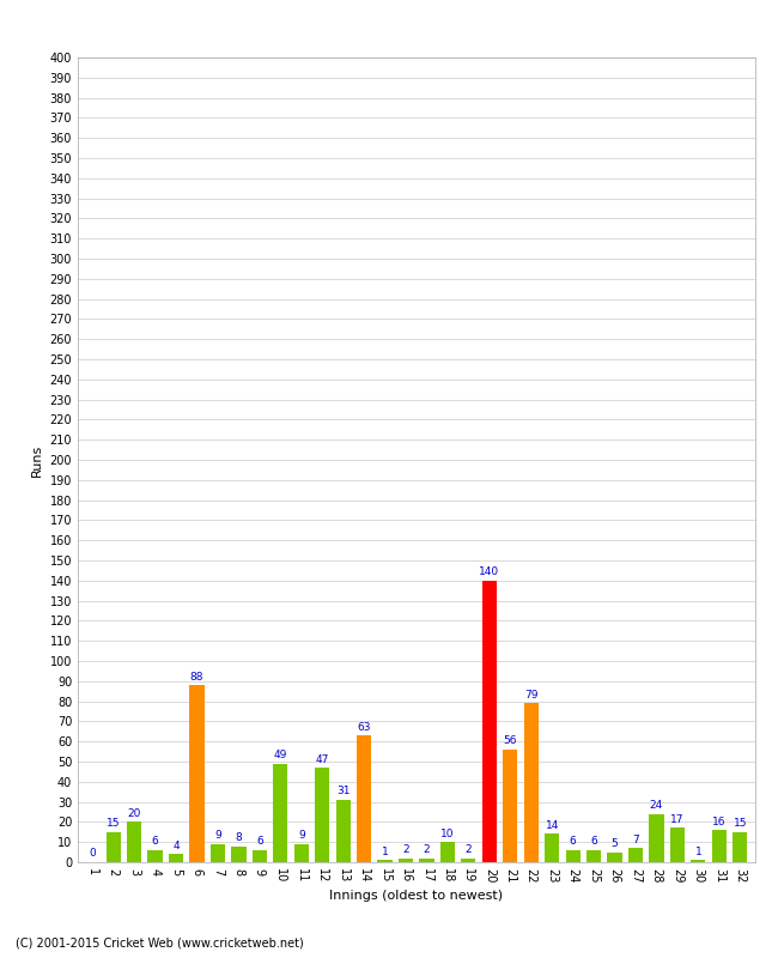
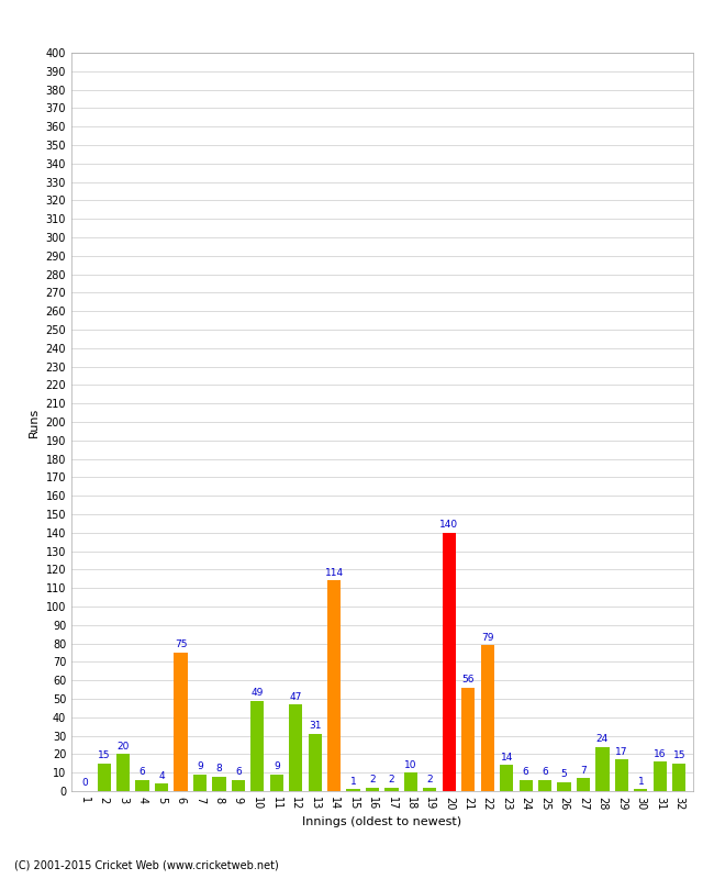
6: 88 -> 75
14: 63 -> 114
